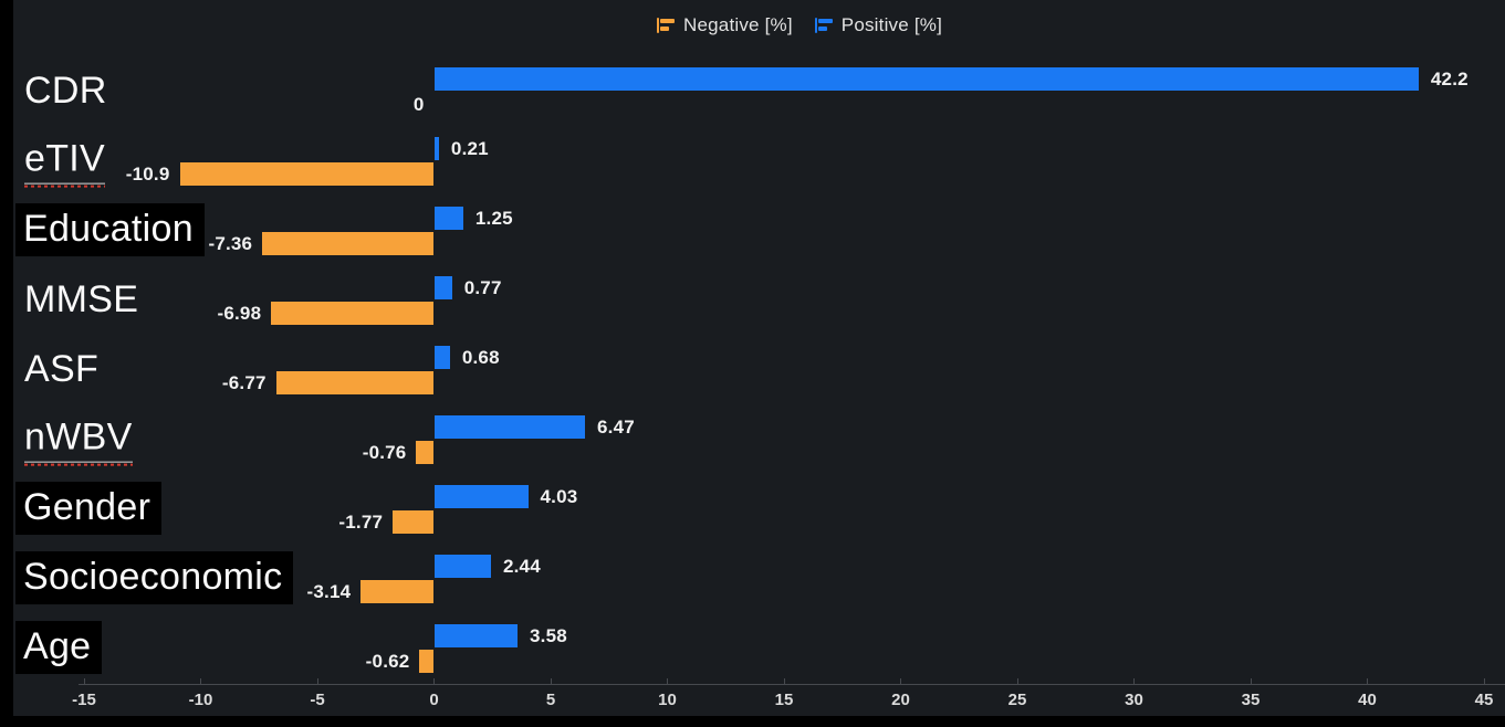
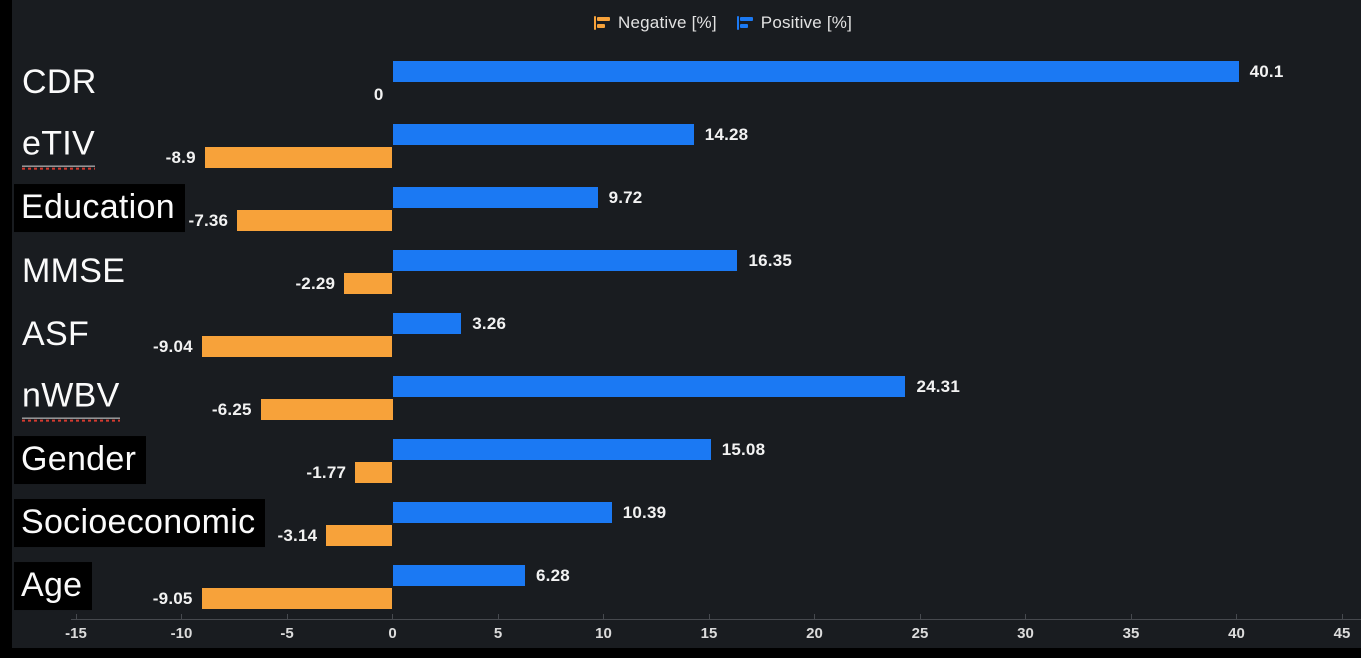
Positive [%]/CDR: 42.2 -> 40.1
Negative [%]/eTIV: -10.9 -> -8.9
Positive [%]/eTIV: 0.21 -> 14.28
Positive [%]/Education: 1.25 -> 9.72
Negative [%]/MMSE: -6.98 -> -2.29
Positive [%]/MMSE: 0.77 -> 16.35
Negative [%]/ASF: -6.77 -> -9.04
Positive [%]/ASF: 0.68 -> 3.26
Negative [%]/nWBV: -0.76 -> -6.25
Positive [%]/nWBV: 6.47 -> 24.31
Positive [%]/Gender: 4.03 -> 15.08
Positive [%]/Socioeconomic: 2.44 -> 10.39
Negative [%]/Age: -0.62 -> -9.05
Positive [%]/Age: 3.58 -> 6.28
